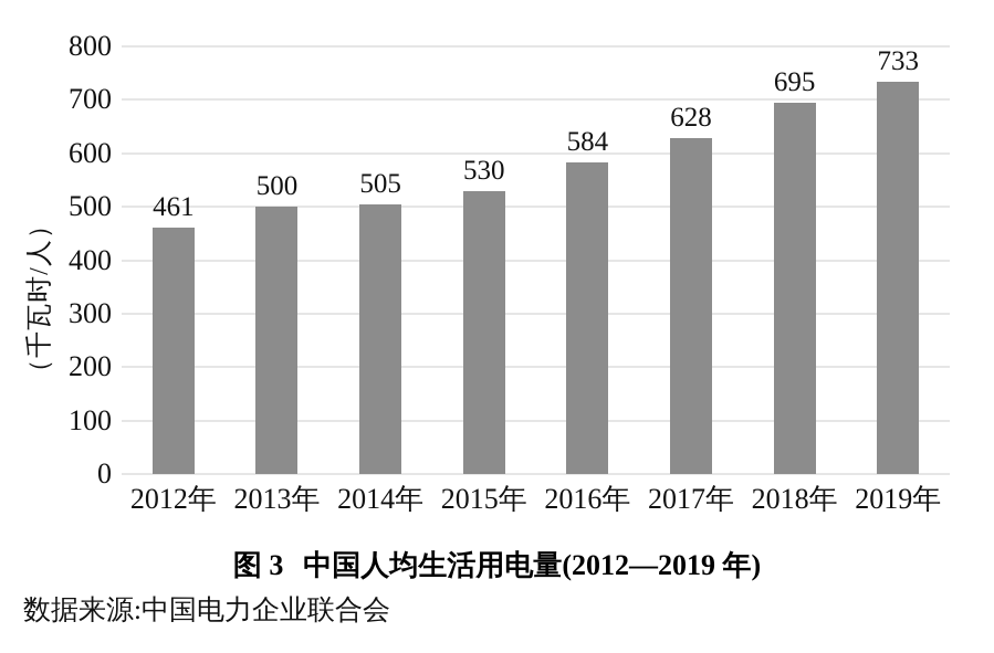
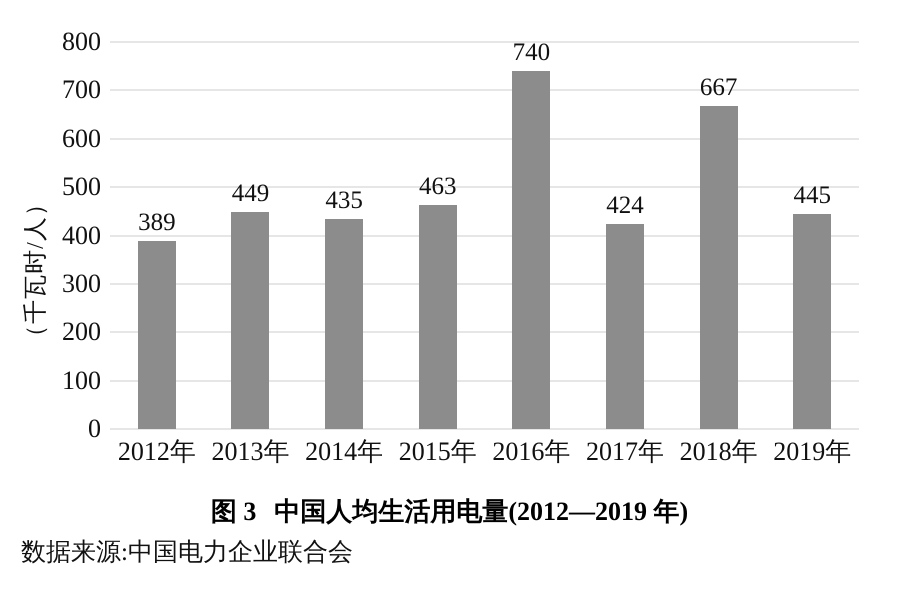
2012年: 461 -> 389
2013年: 500 -> 449
2014年: 505 -> 435
2015年: 530 -> 463
2016年: 584 -> 740
2017年: 628 -> 424
2018年: 695 -> 667
2019年: 733 -> 445
